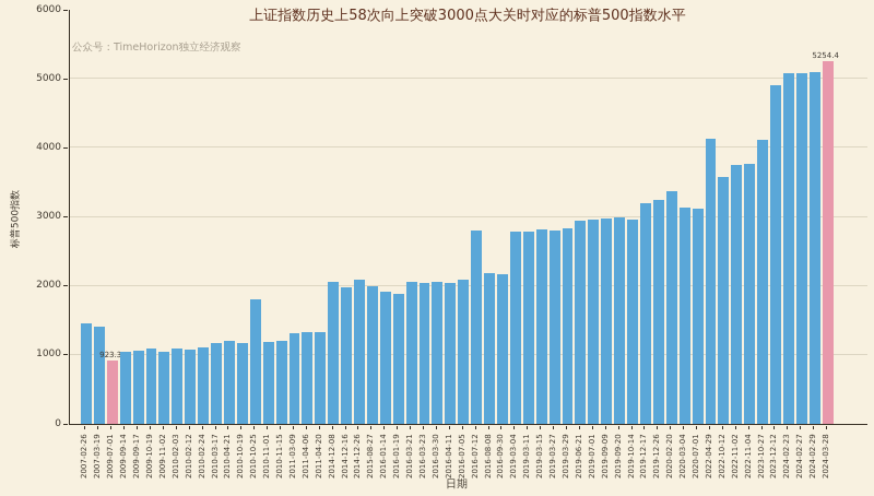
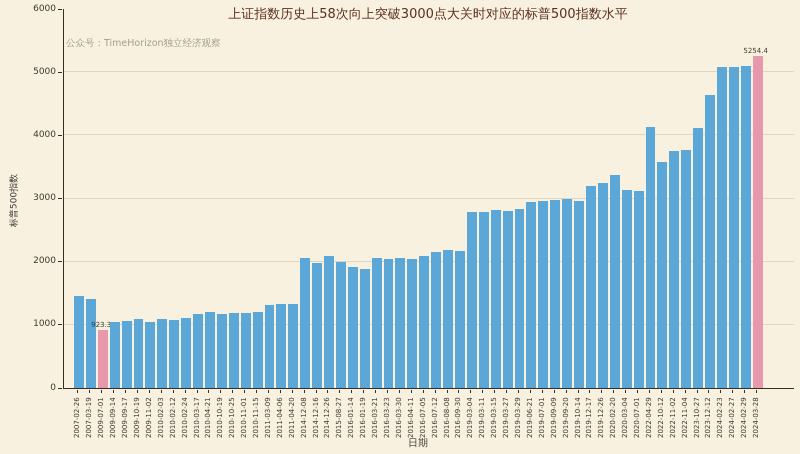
2010-10-25: 1800 -> 1200
2016-07-12: 2800 -> 2200
2023-12-12: 4900 -> 4600
